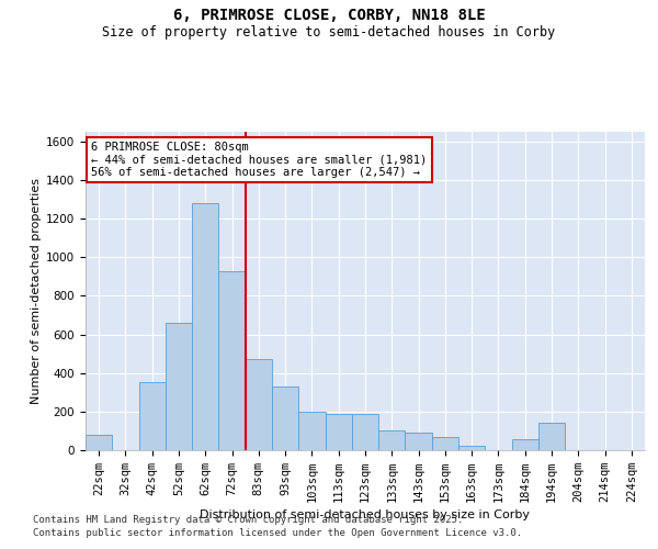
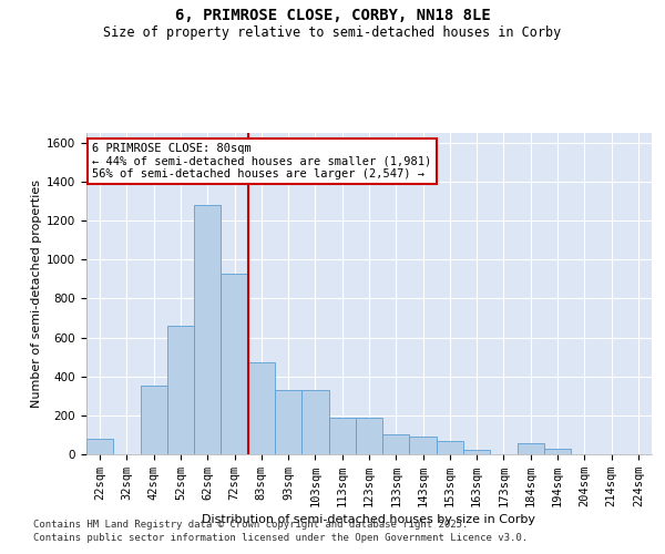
103sqm: 200 -> 330
194sqm: 140 -> 30
